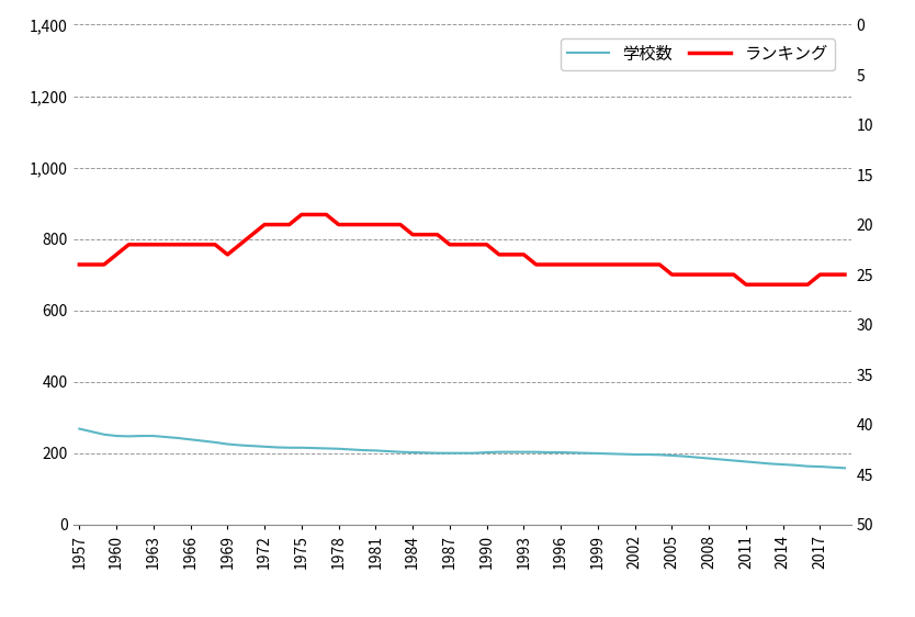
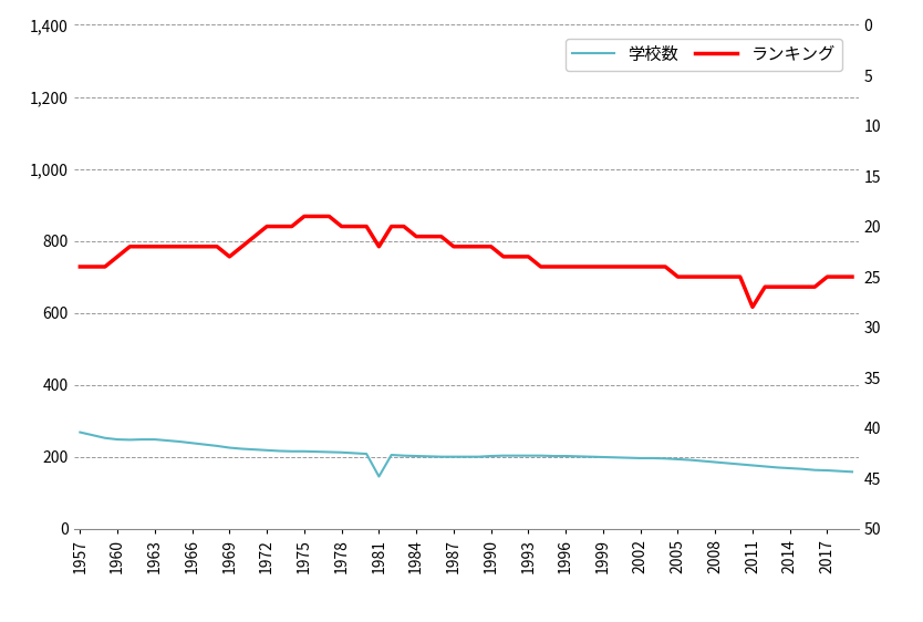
学校数/1981: 207 -> 145
ランキング/1981: 20 -> 22
ランキング/2011: 26 -> 28
